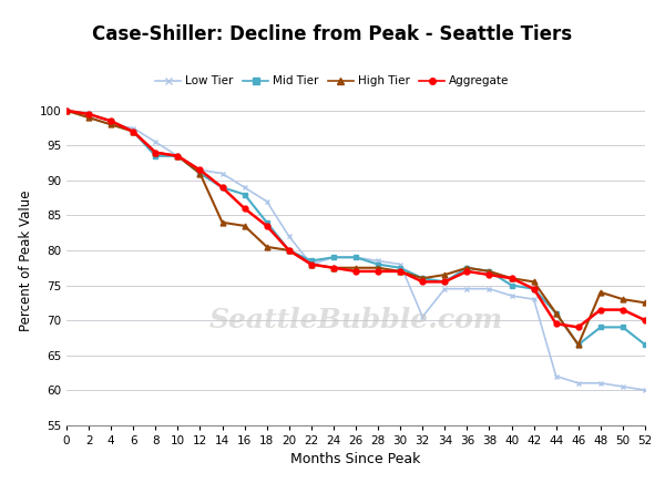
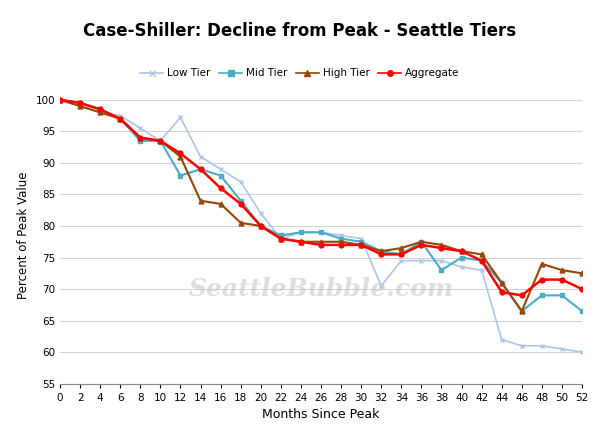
Low Tier/12: 91.5 -> 97.2
Mid Tier/12: 91.0 -> 88.0
Mid Tier/38: 77.0 -> 73.0
